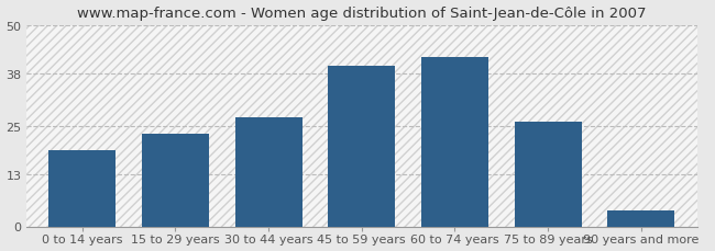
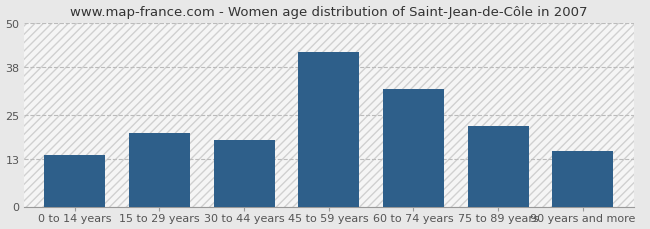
0 to 14 years: 19 -> 14
15 to 29 years: 23 -> 20
30 to 44 years: 27 -> 18
45 to 59 years: 40 -> 42
60 to 74 years: 42 -> 32
75 to 89 years: 26 -> 22
90 years and more: 4 -> 15
